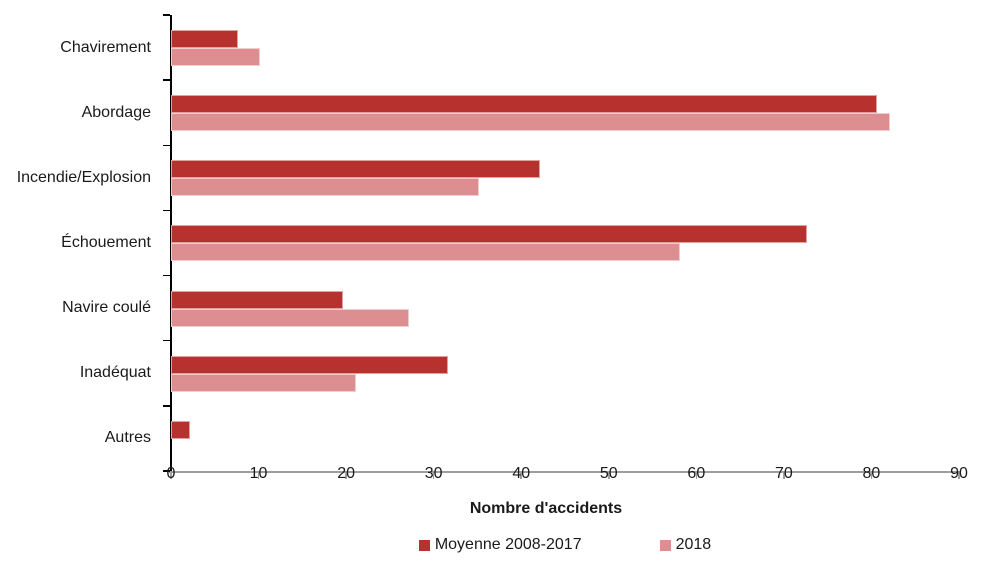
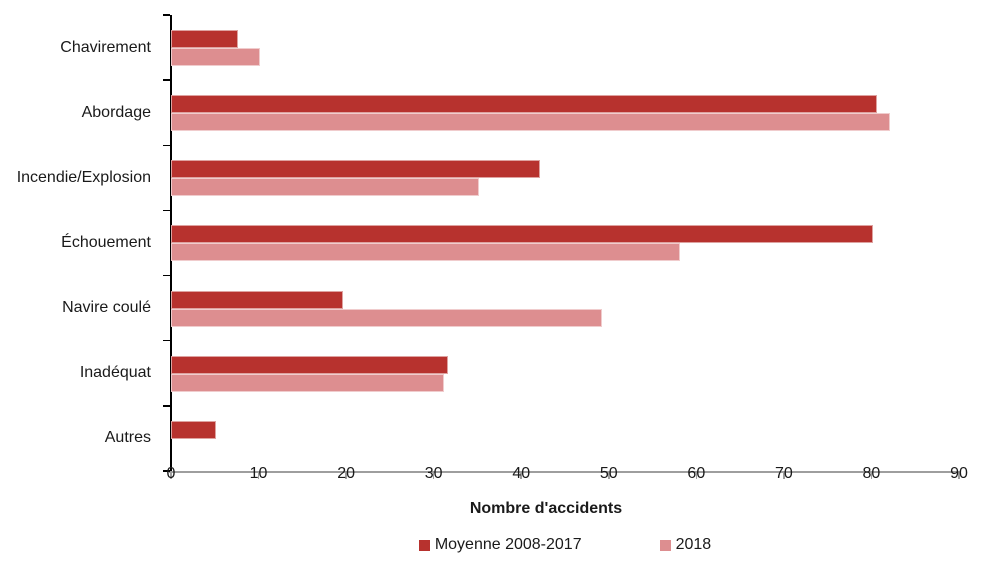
Moyenne 2008-2017/Échouement: 72 -> 80
2018/Navire coulé: 27 -> 49
2018/Inadéquat: 21 -> 31
Moyenne 2008-2017/Autres: 2 -> 5
